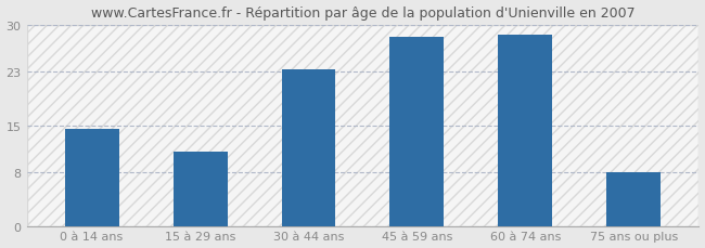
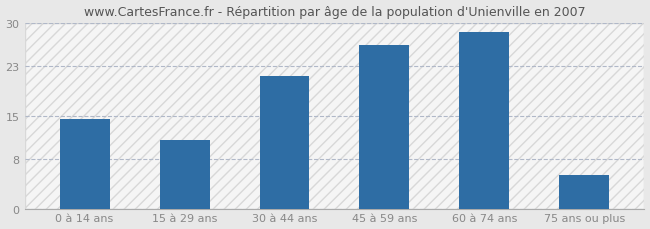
30 à 44 ans: 23.4 -> 21.5
45 à 59 ans: 28.2 -> 26.5
75 ans ou plus: 8.0 -> 5.5
